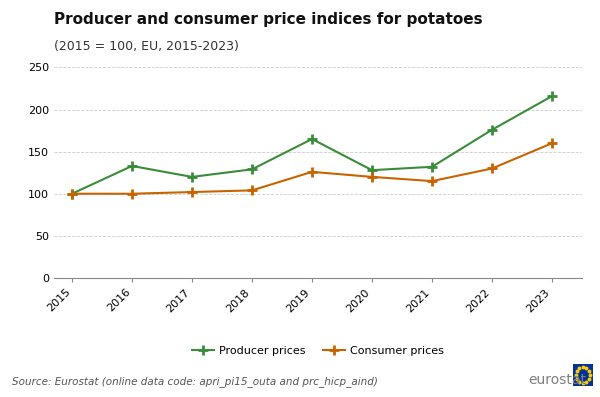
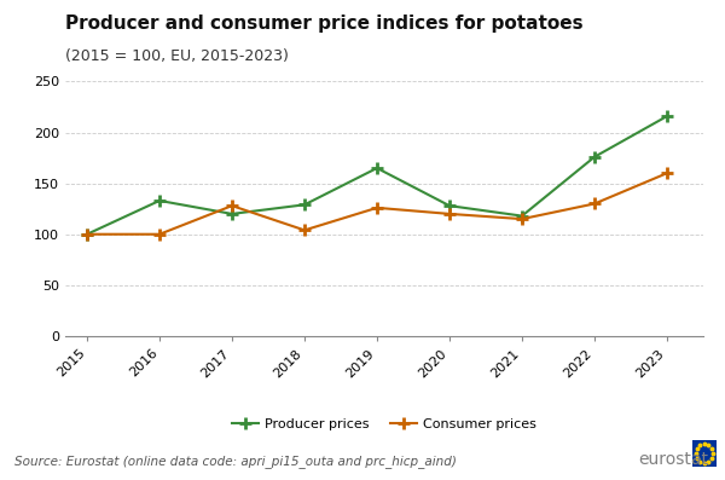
Consumer prices/2017: 102 -> 128
Producer prices/2021: 132 -> 118
